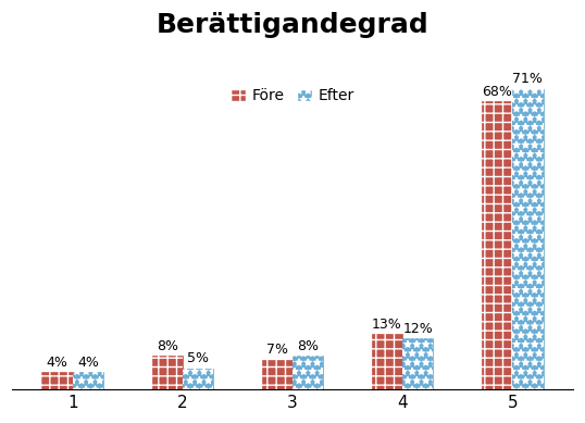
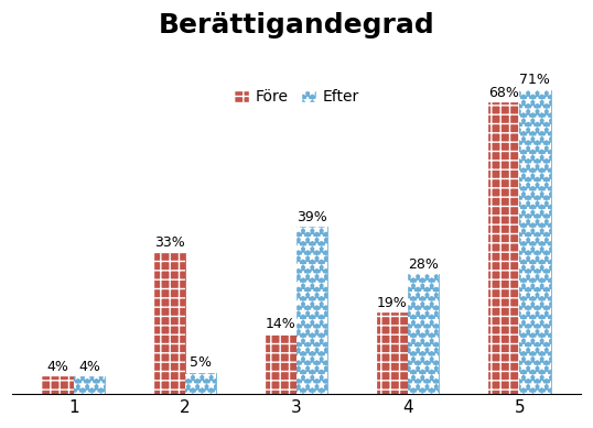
Före/2: 8% -> 33%
Före/3: 7% -> 14%
Efter/3: 8% -> 39%
Före/4: 13% -> 19%
Efter/4: 12% -> 28%
